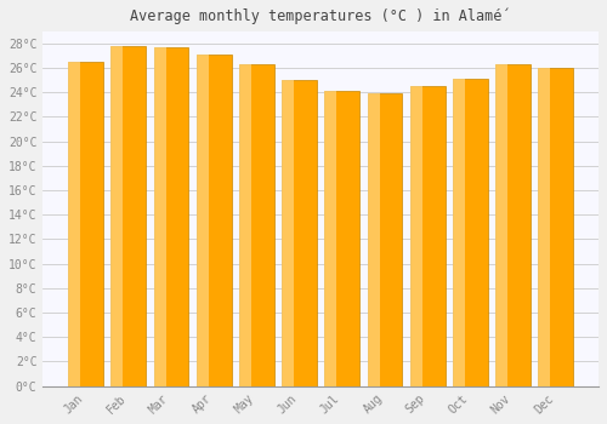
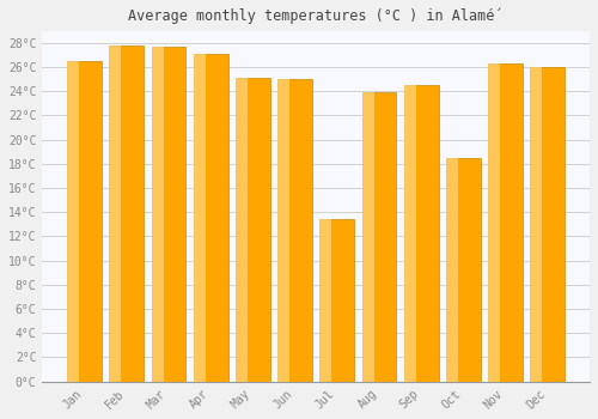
May: 26.3°C -> 25.1°C
Jul: 24.1°C -> 13.4°C
Oct: 25.1°C -> 18.5°C
